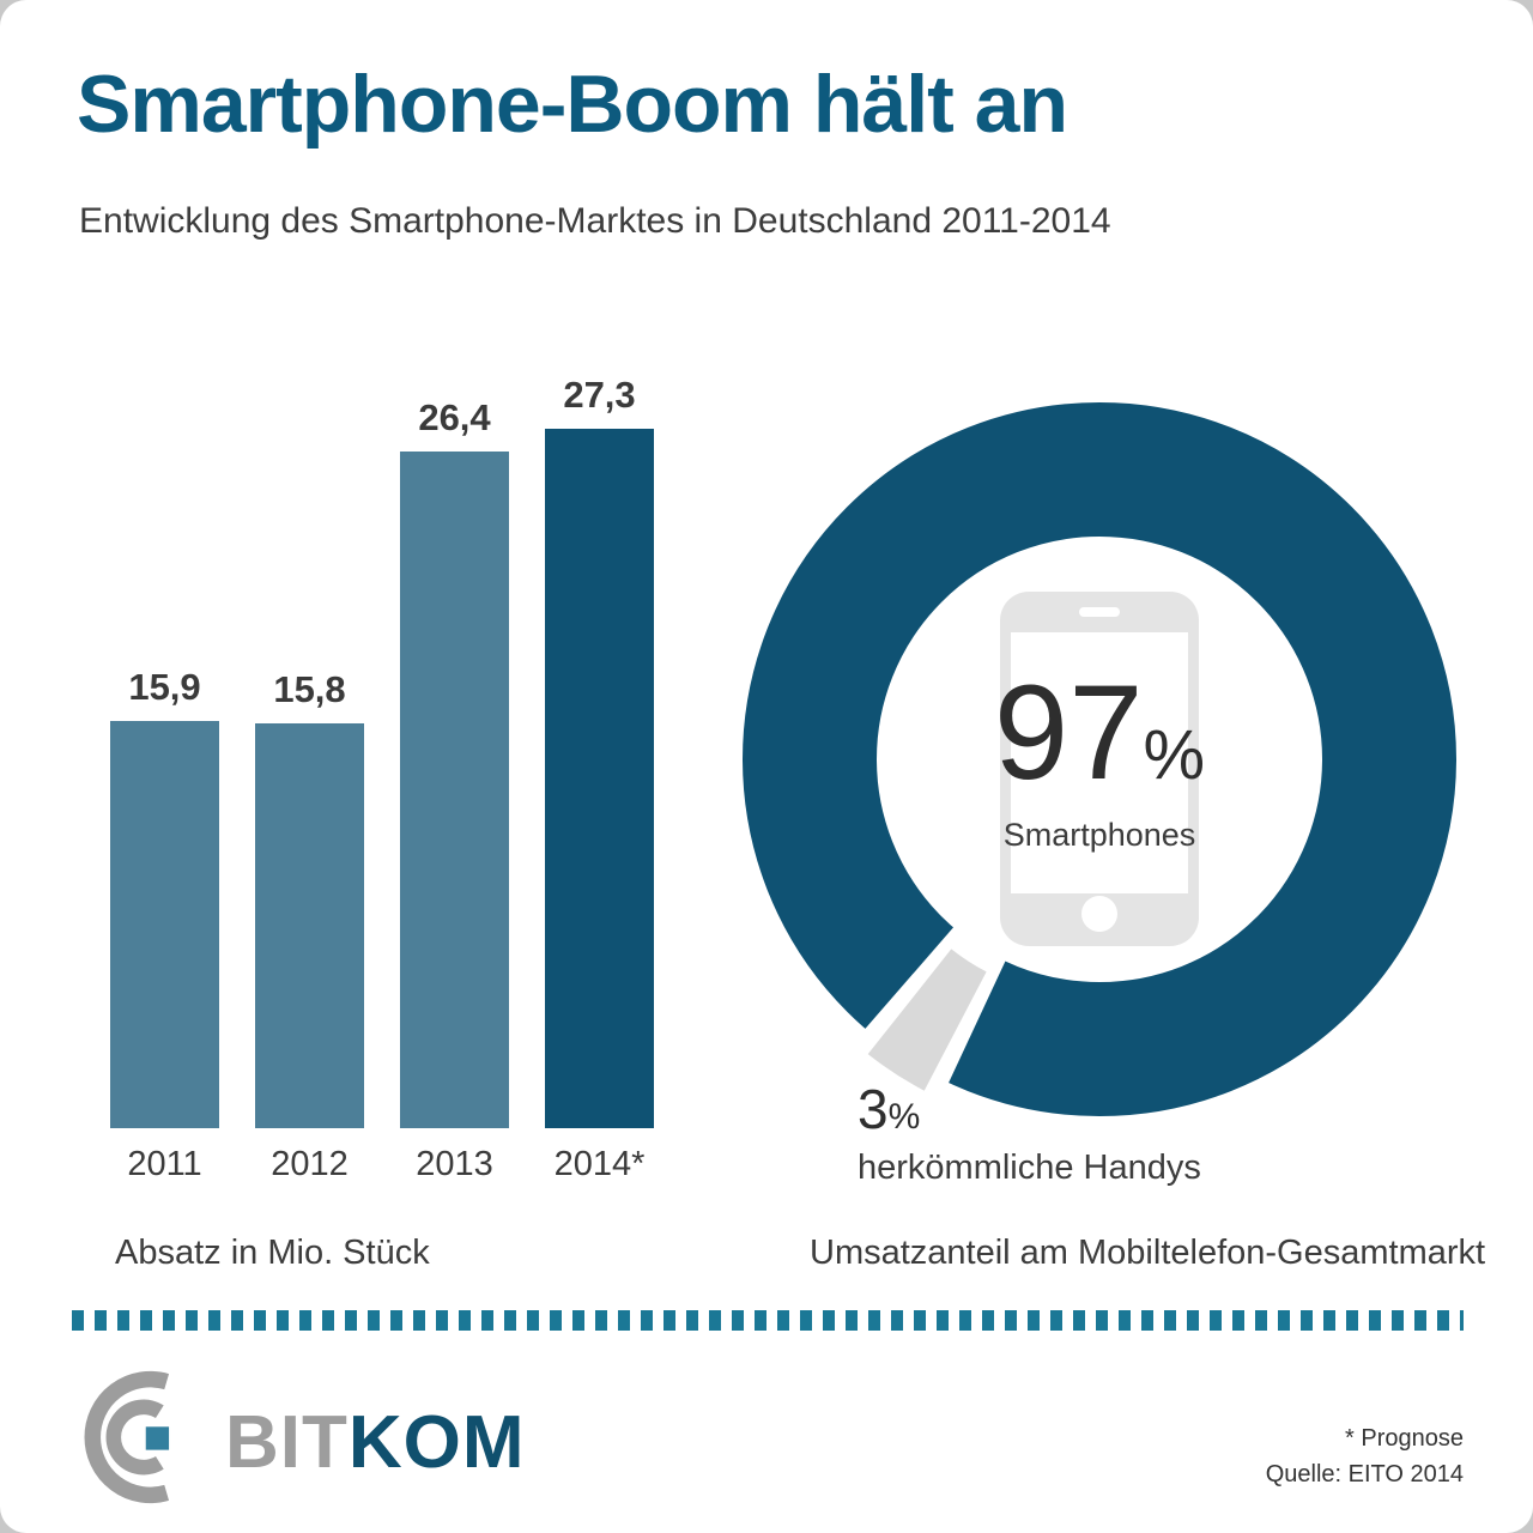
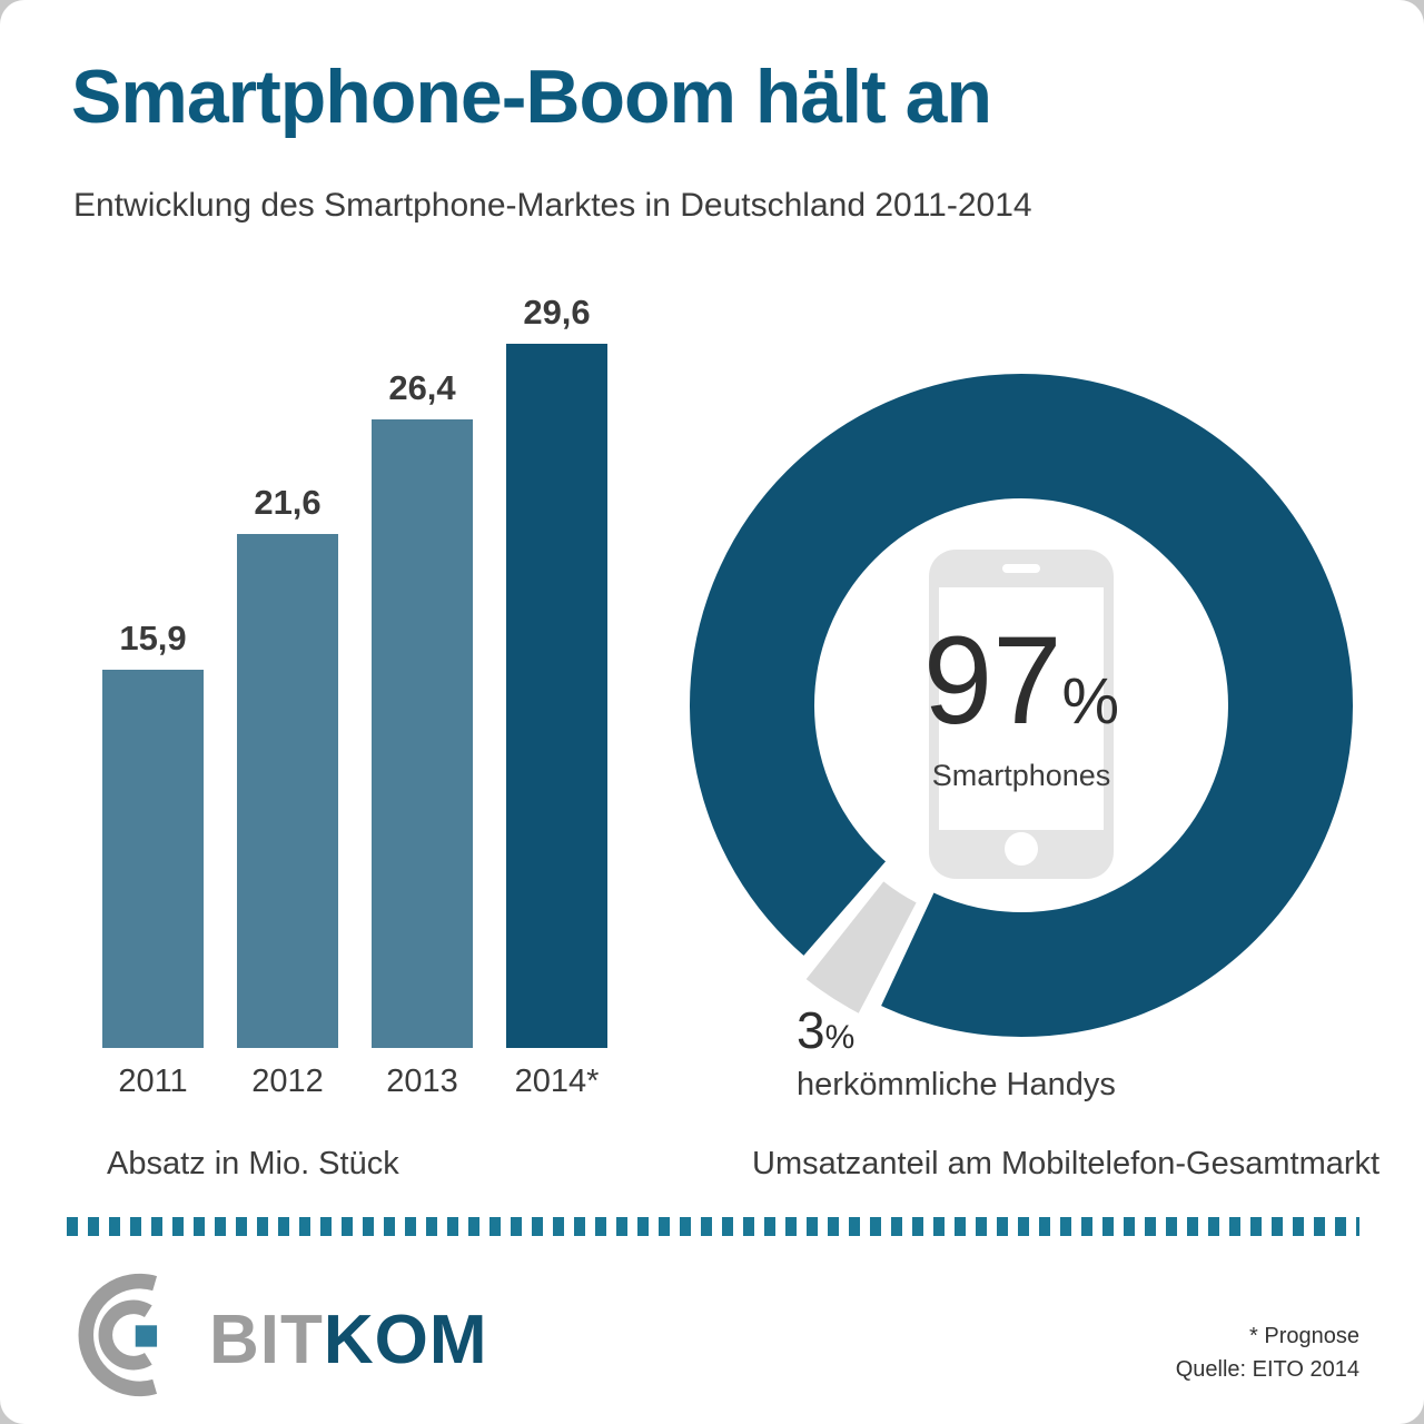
Absatz in Mio. Stück/2012: 15,8 -> 21,6
Absatz in Mio. Stück/2014*: 27,3 -> 29,6
